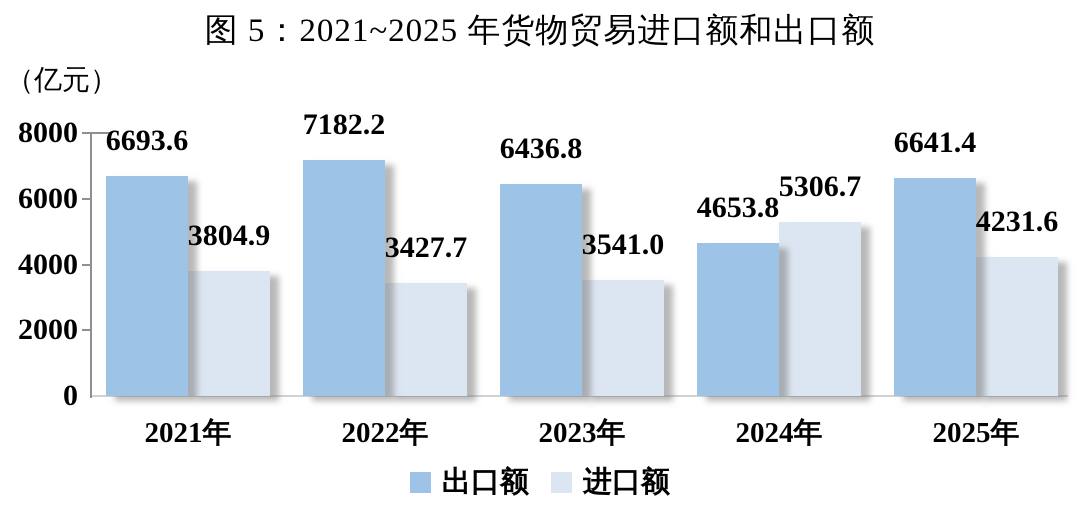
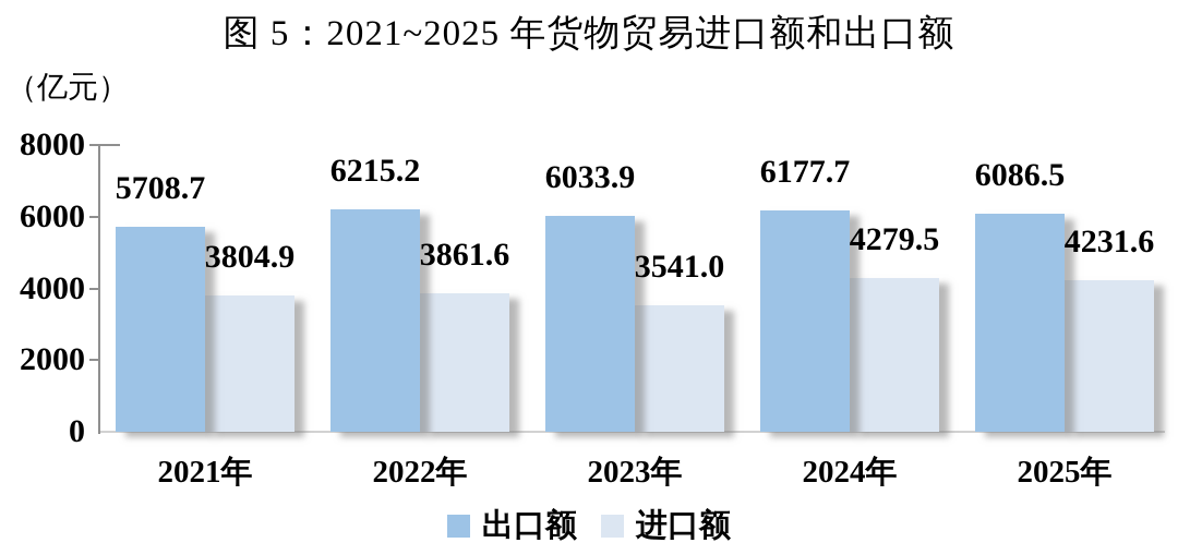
出口额/2021年: 6693.6 -> 5708.7
出口额/2022年: 7182.2 -> 6215.2
进口额/2022年: 3427.7 -> 3861.6
出口额/2023年: 6436.8 -> 6033.9
出口额/2024年: 4653.8 -> 6177.7
进口额/2024年: 5306.7 -> 4279.5
出口额/2025年: 6641.4 -> 6086.5
